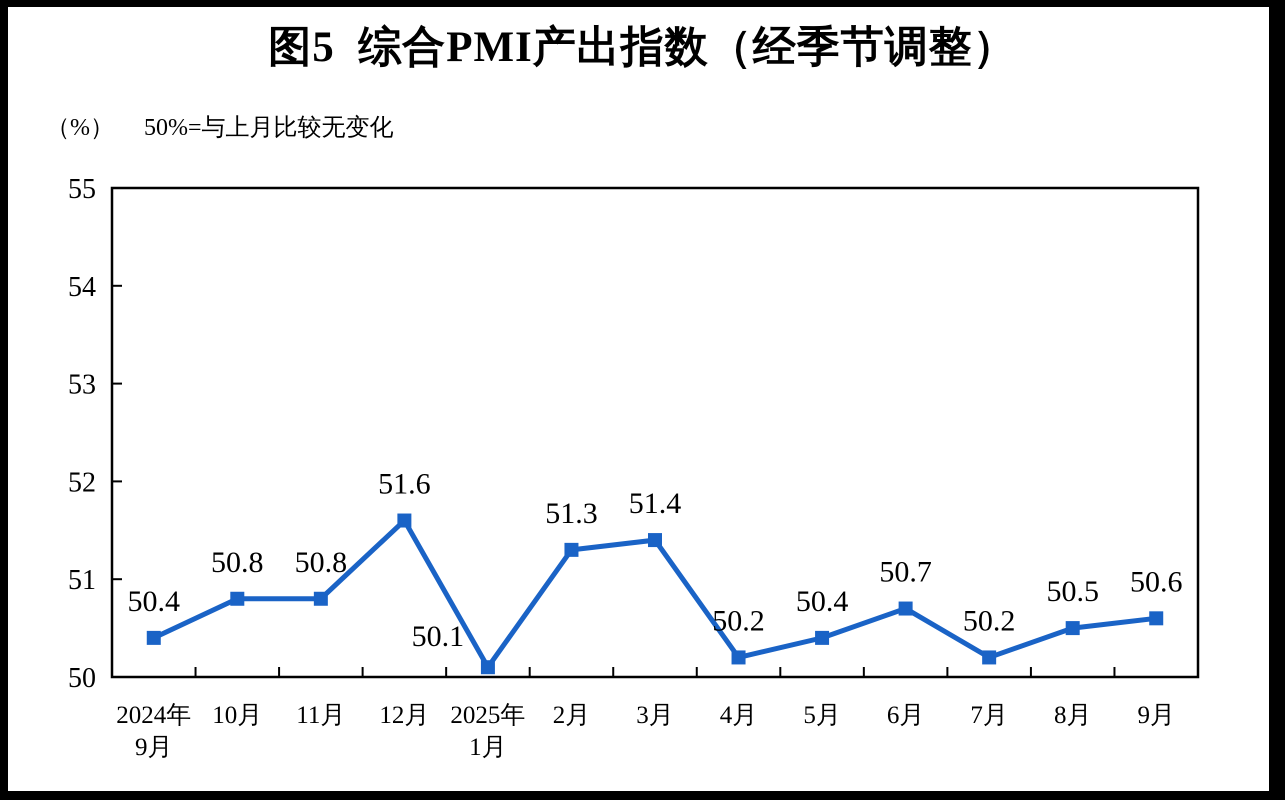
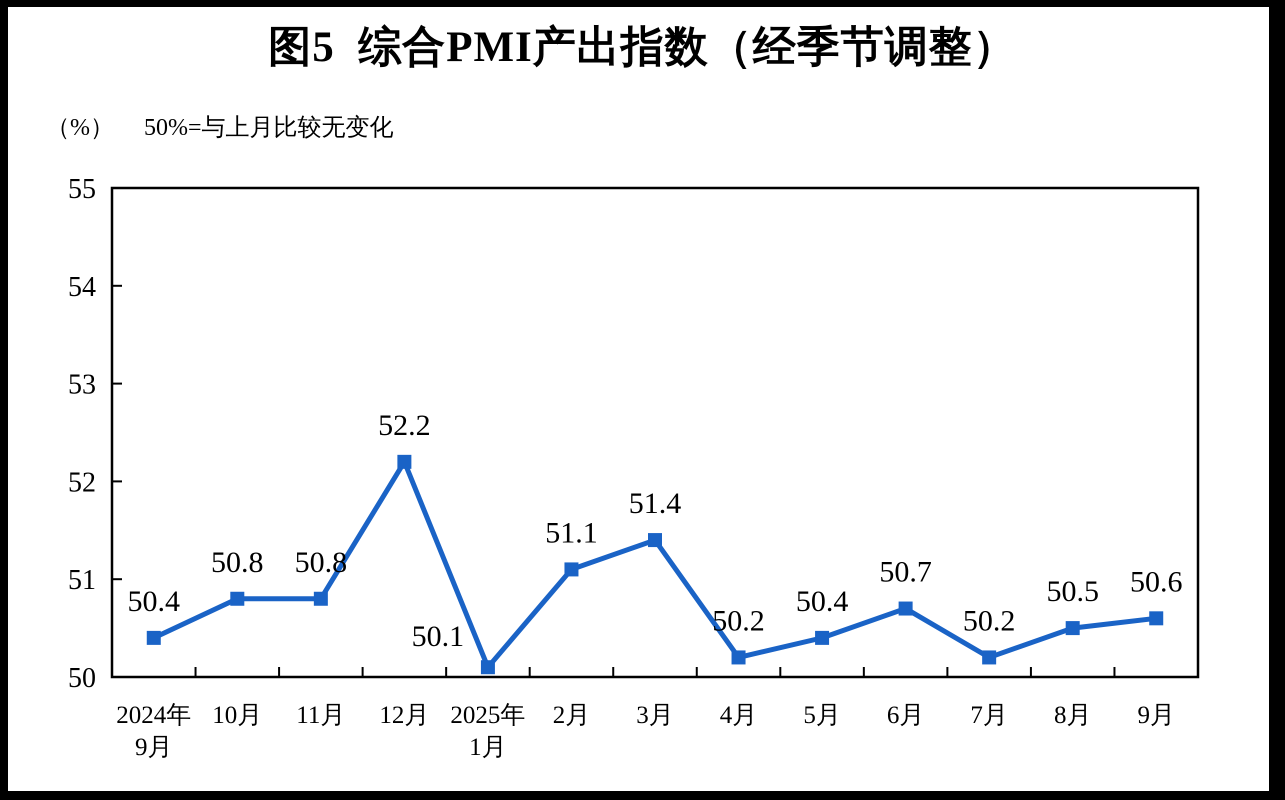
12月: 51.6 -> 52.2
2月: 51.3 -> 51.1
